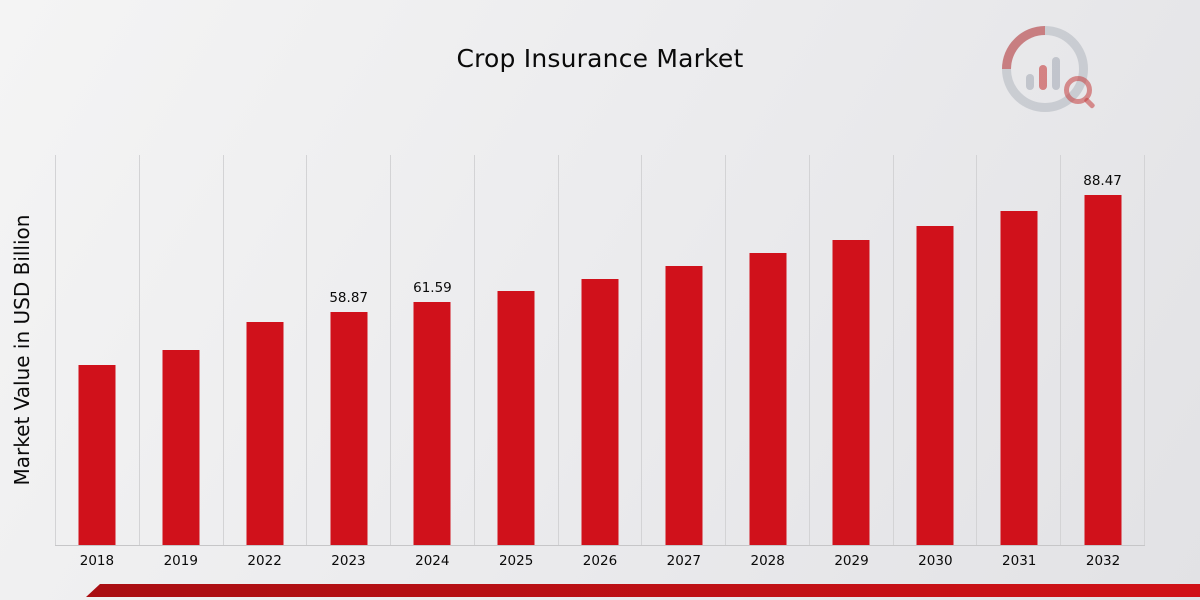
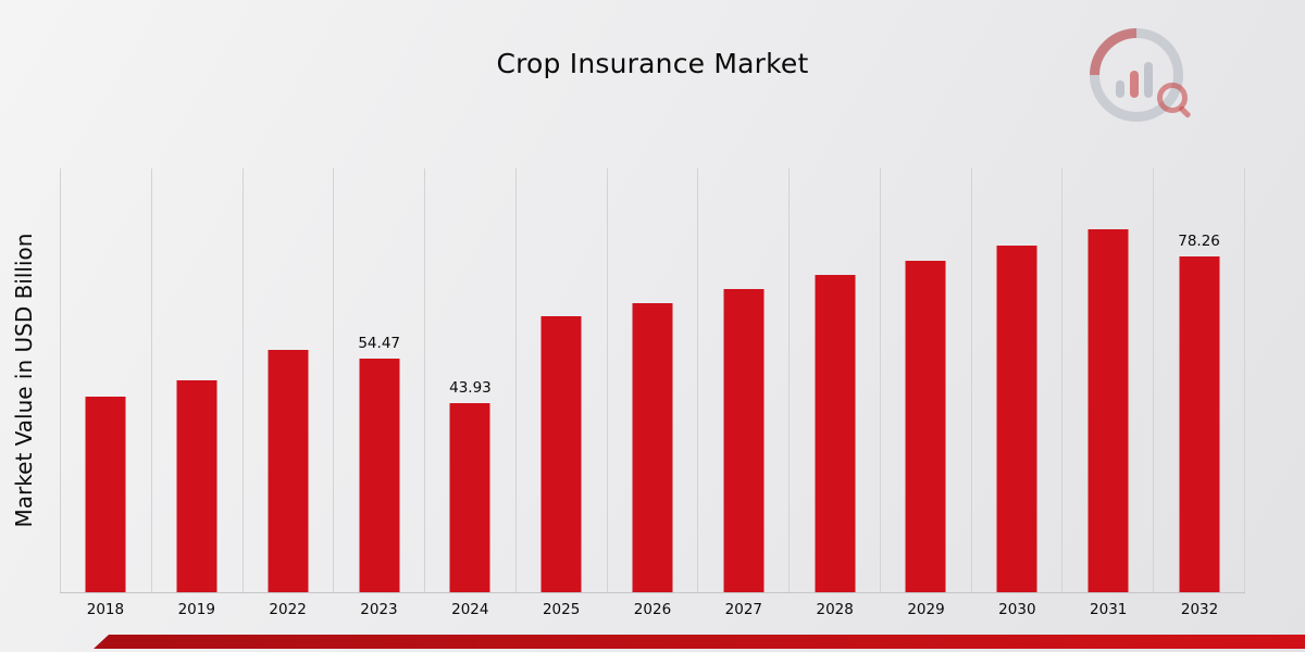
2023: 58.87 -> 54.47
2024: 61.59 -> 43.93
2032: 88.47 -> 78.26
